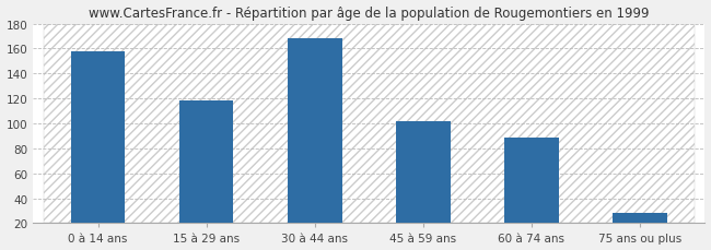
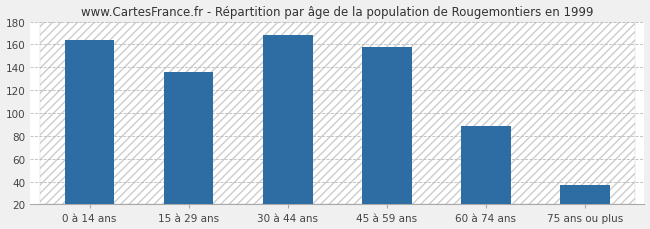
0 à 14 ans: 158 -> 164
15 à 29 ans: 118 -> 136
45 à 59 ans: 102 -> 158
75 ans ou plus: 28 -> 37
